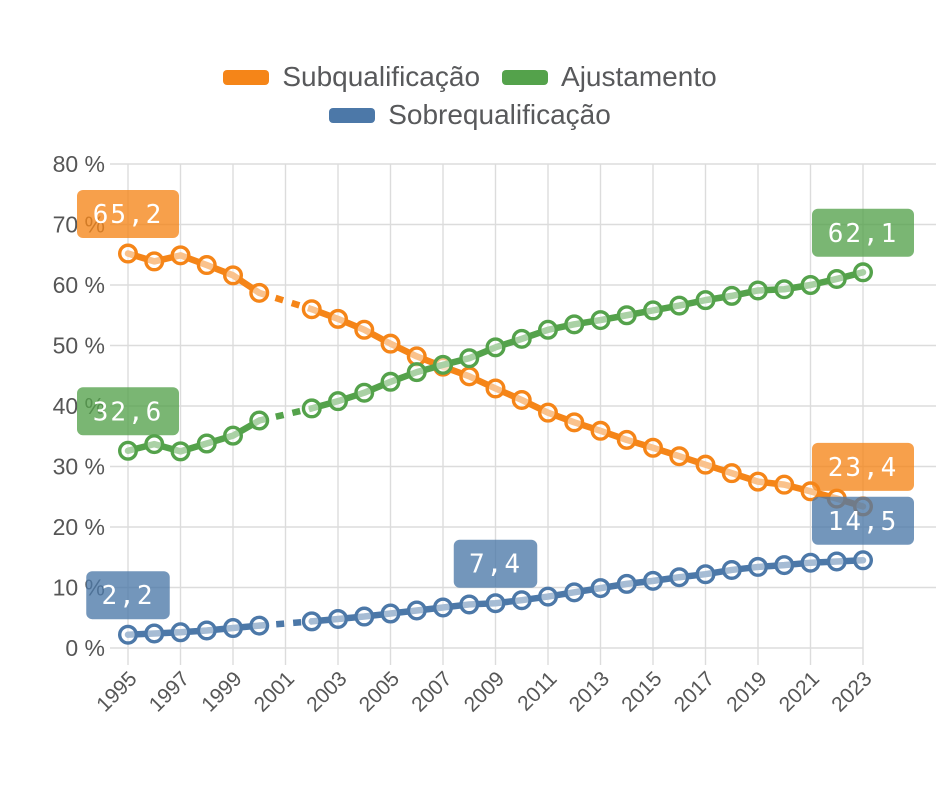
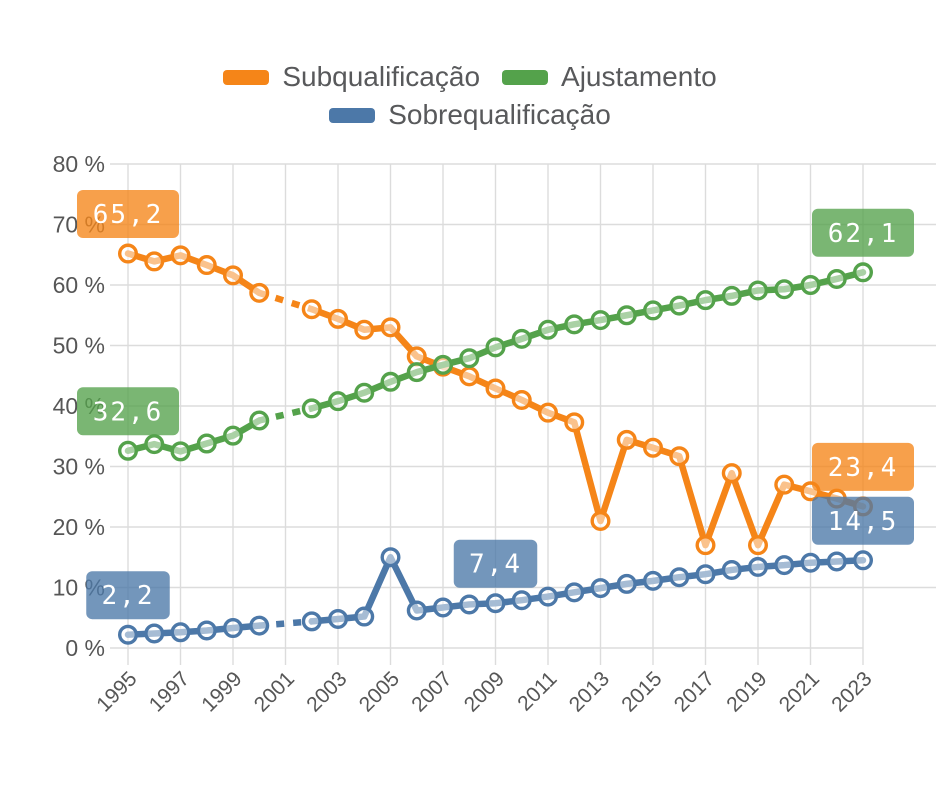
Subqualificação/2005: 50% -> 53%
Sobrequalificação/2005: 6% -> 15%
Subqualificação/2013: 36% -> 21%
Subqualificação/2017: 30% -> 17%
Subqualificação/2019: 28% -> 17%
